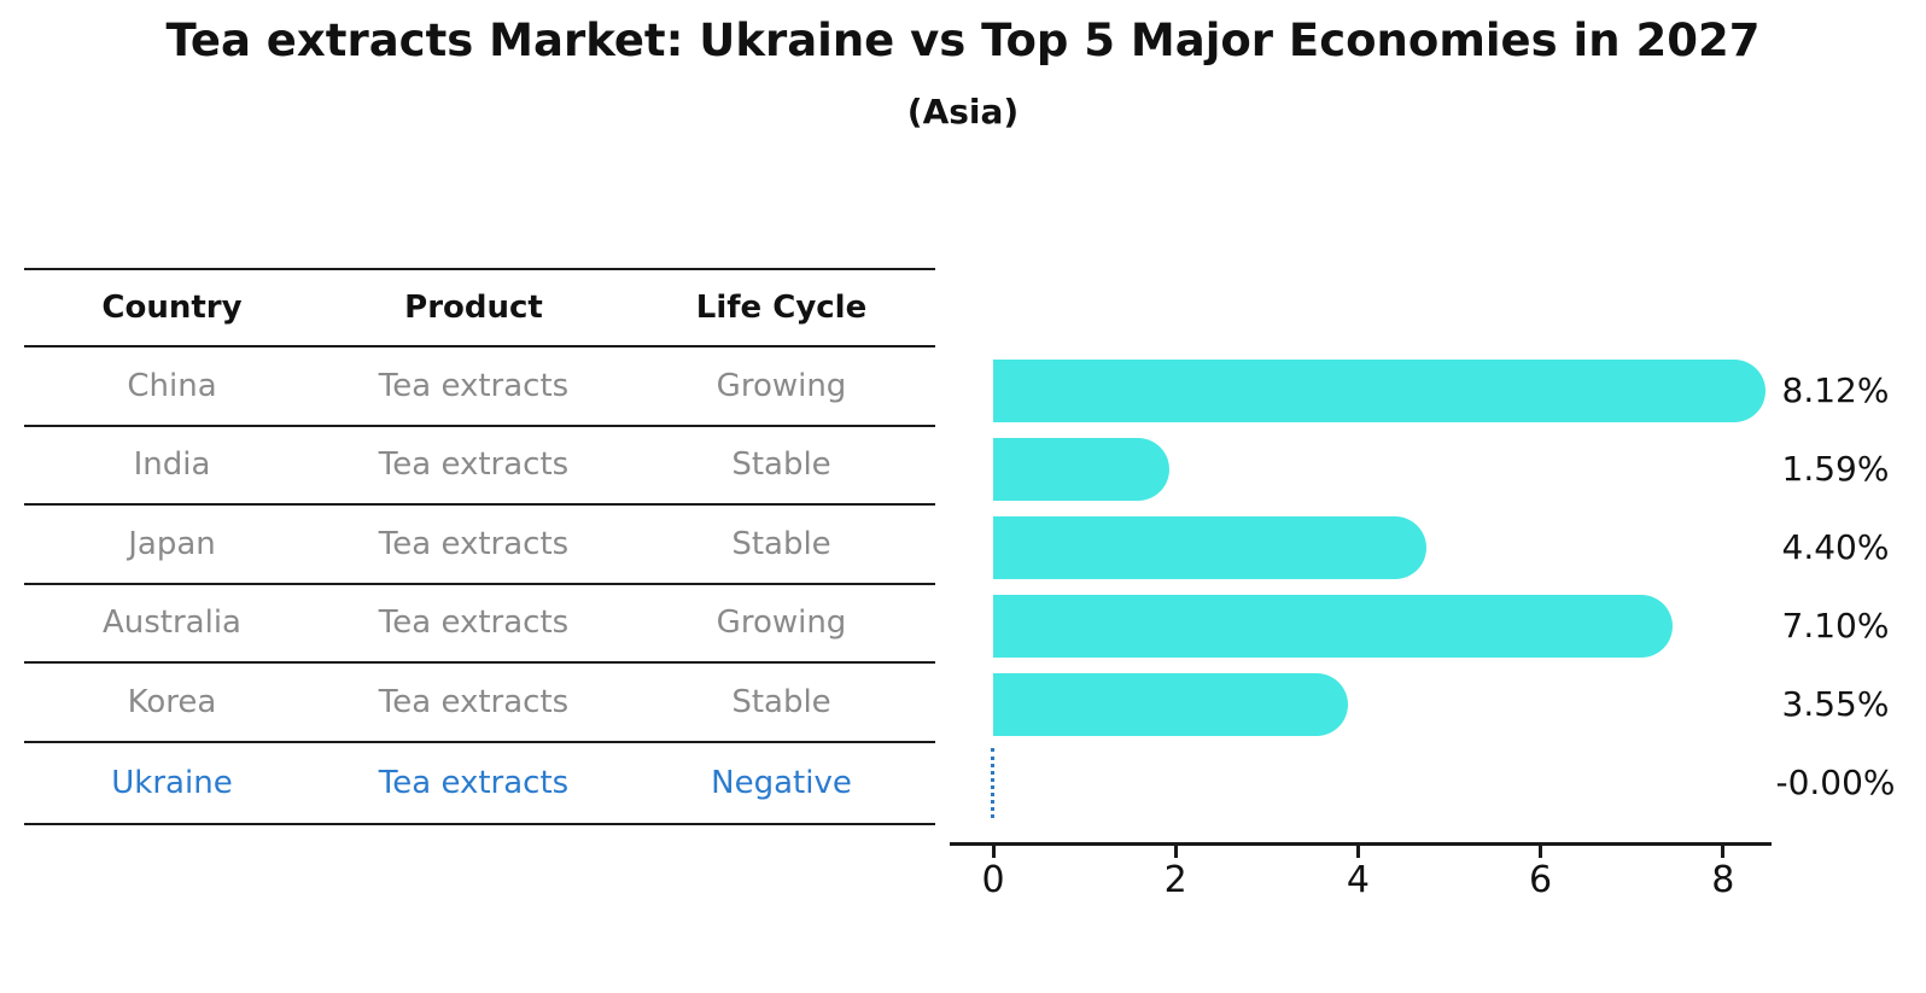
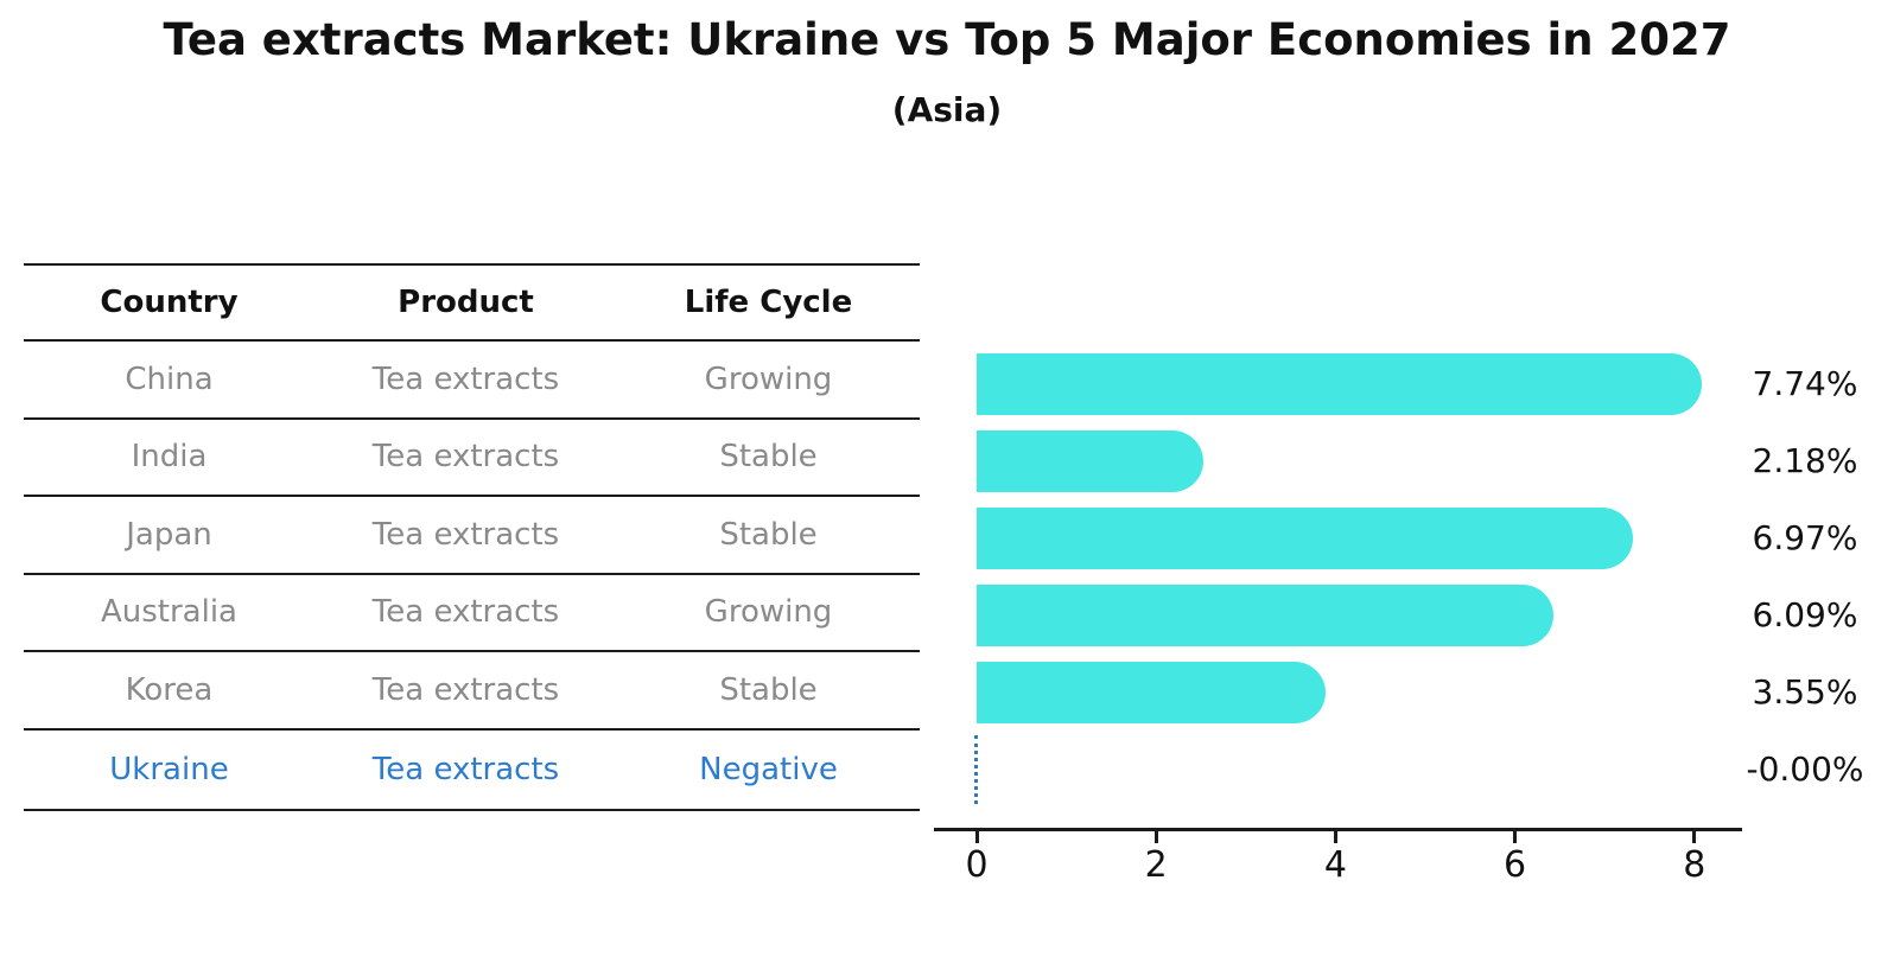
China: 8.12% -> 7.74%
India: 1.59% -> 2.18%
Japan: 4.40% -> 6.97%
Australia: 7.10% -> 6.09%
